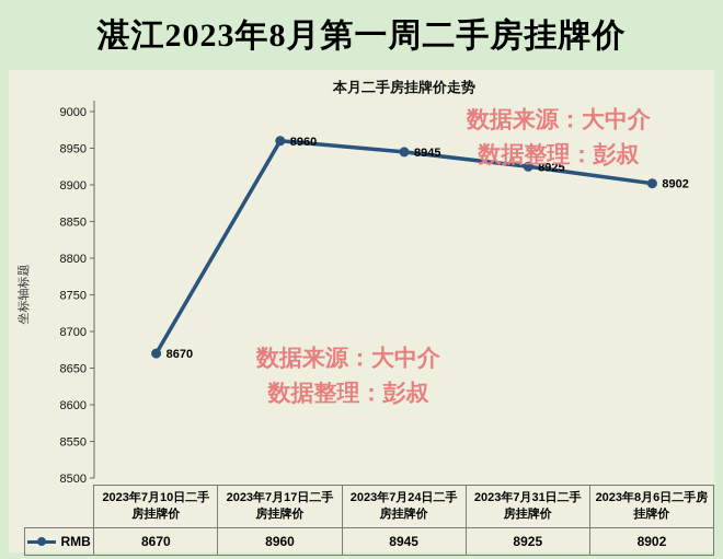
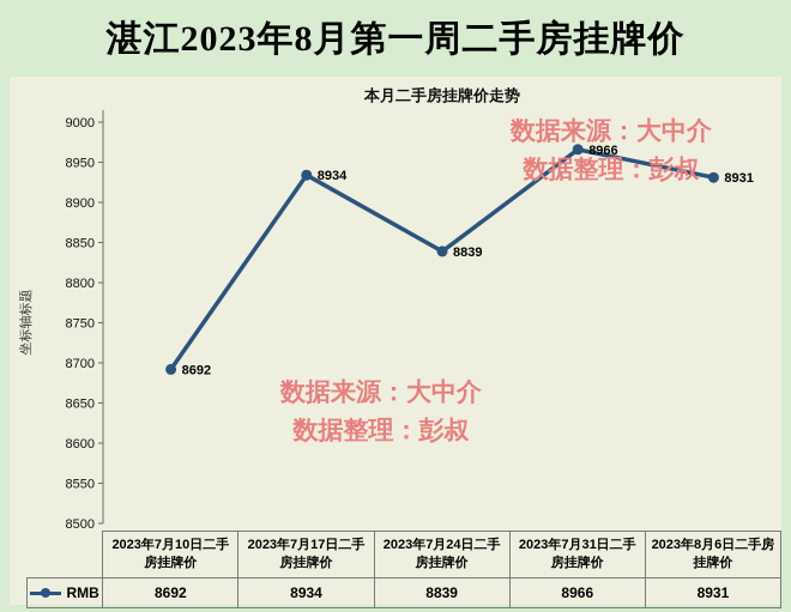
2023年7月10日二手房挂牌价: 8670 -> 8692
2023年7月17日二手房挂牌价: 8960 -> 8934
2023年7月24日二手房挂牌价: 8945 -> 8839
2023年7月31日二手房挂牌价: 8925 -> 8966
2023年8月6日二手房挂牌价: 8902 -> 8931
